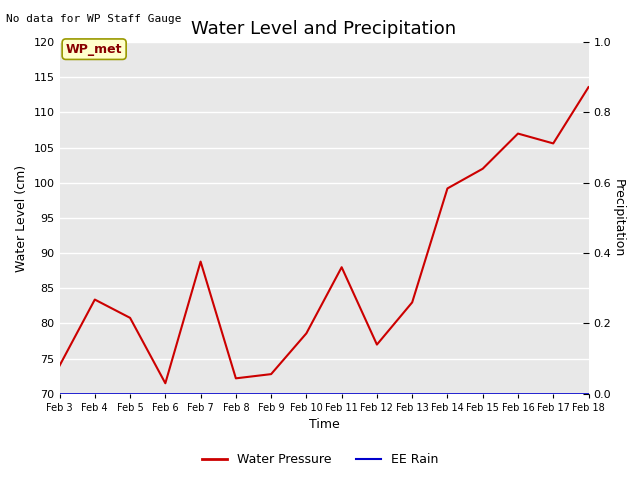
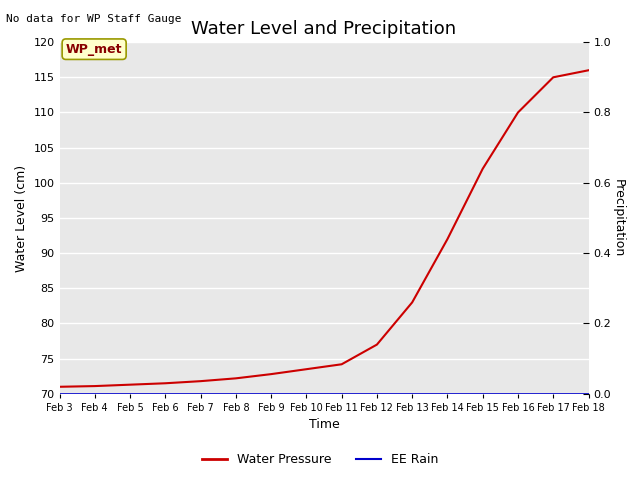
Feb 3: 74.0 -> 71.0
Feb 4: 83.4 -> 71.1
Feb 5: 80.8 -> 71.3
Feb 7: 88.8 -> 71.8
Feb 10: 78.6 -> 73.5
Feb 11: 88.0 -> 74.2
Feb 14: 99.2 -> 92.0
Feb 16: 107.0 -> 110.0
Feb 17: 105.6 -> 115.0
Feb 18: 113.6 -> 116.0
